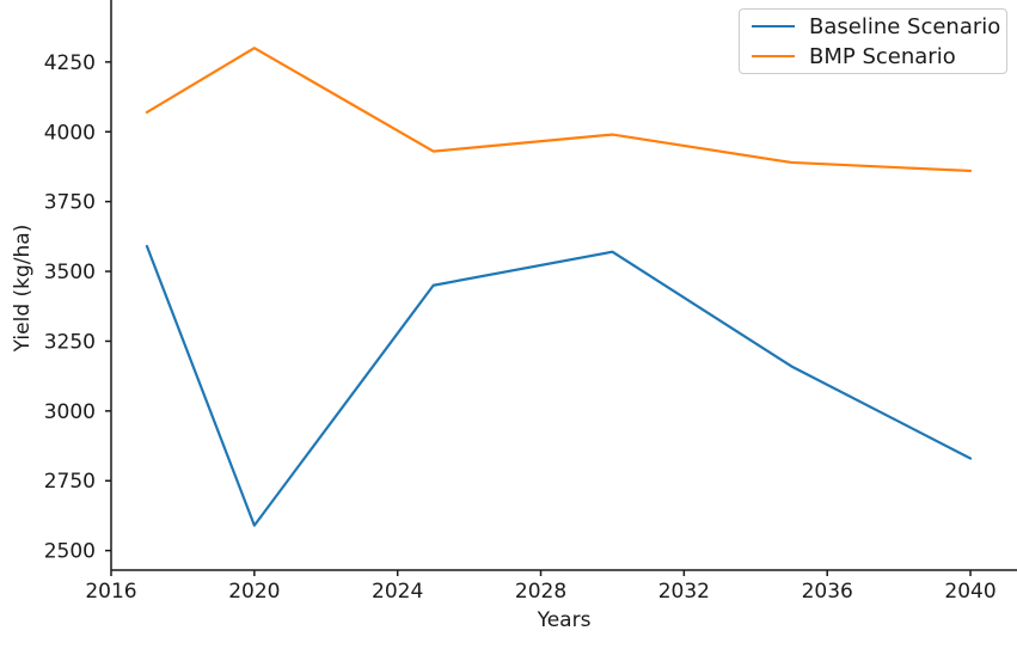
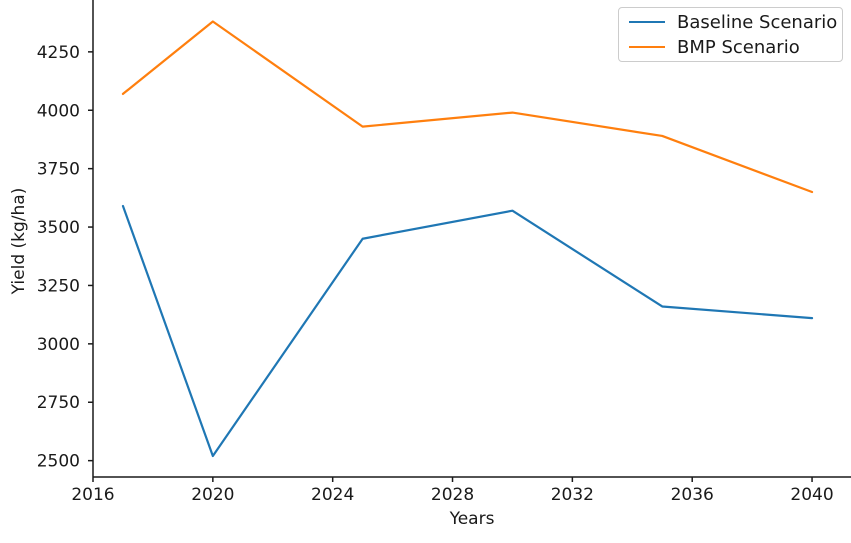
Baseline Scenario/2020: 2590 -> 2520
BMP Scenario/2020: 4300 -> 4380
Baseline Scenario/2040: 2830 -> 3110
BMP Scenario/2040: 3860 -> 3650
